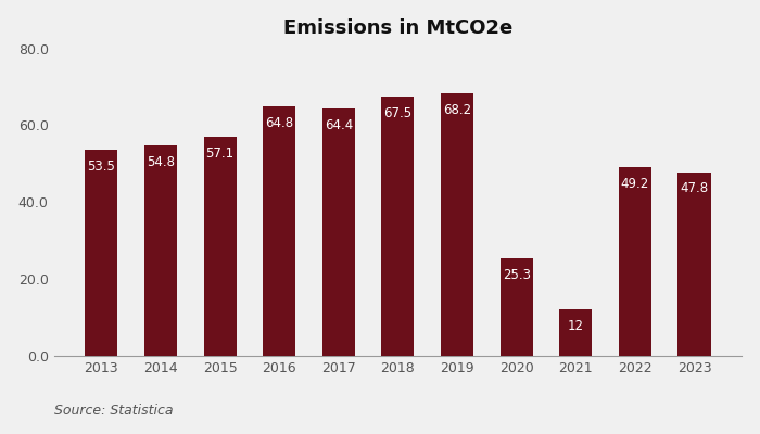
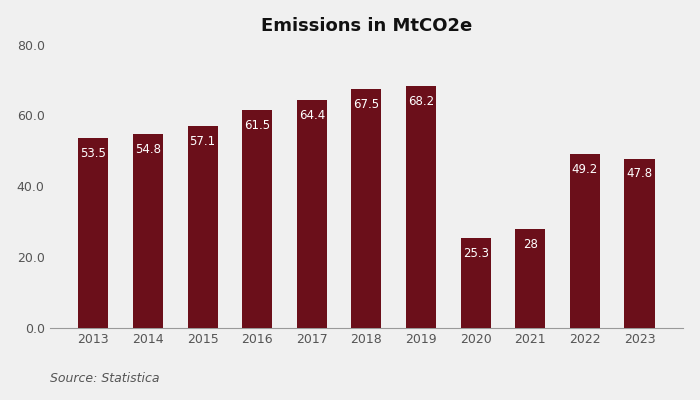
2016: 64.8 -> 61.5
2021: 12 -> 28
